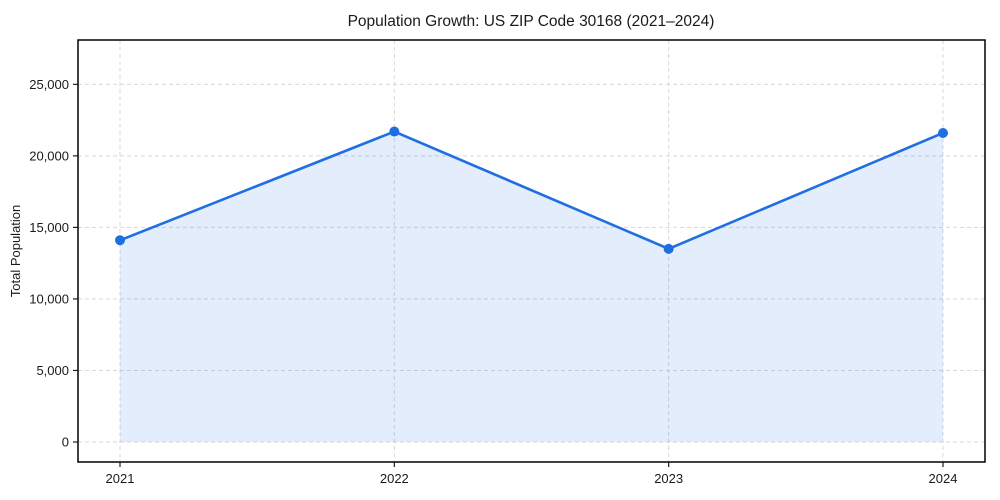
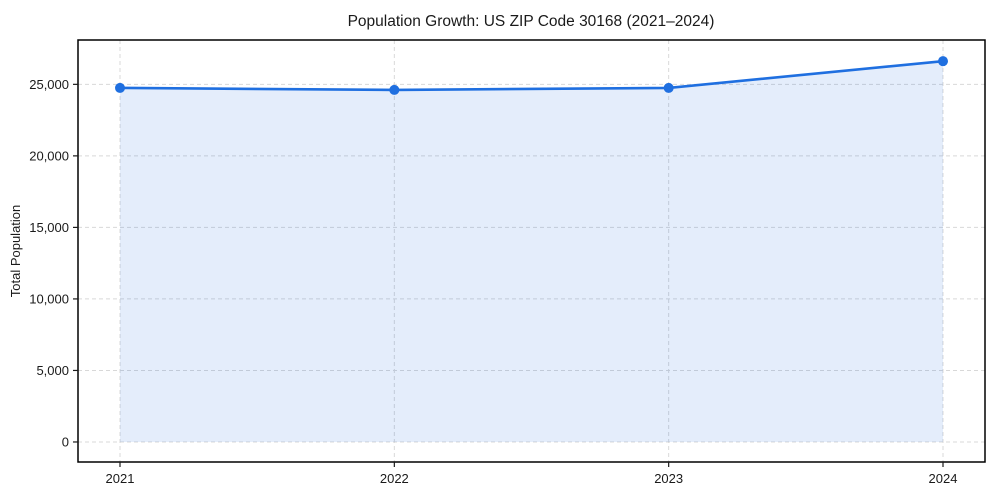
2021: 14100 -> 24800
2022: 21700 -> 24600
2023: 13500 -> 24800
2024: 21600 -> 26600
